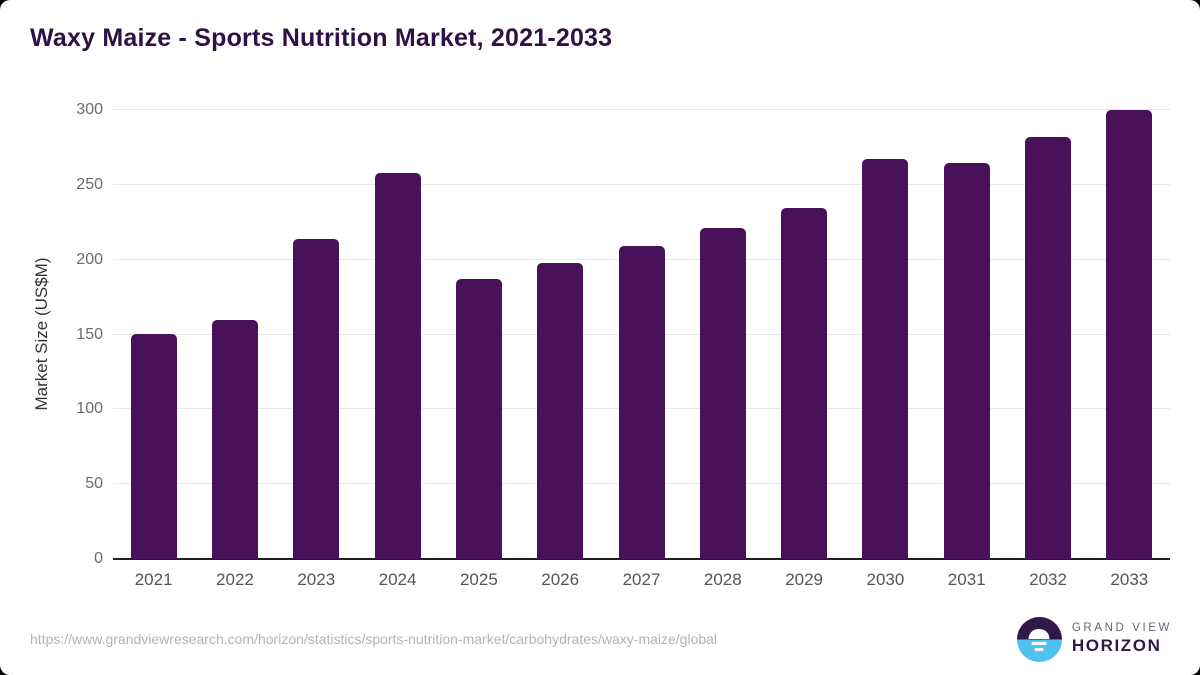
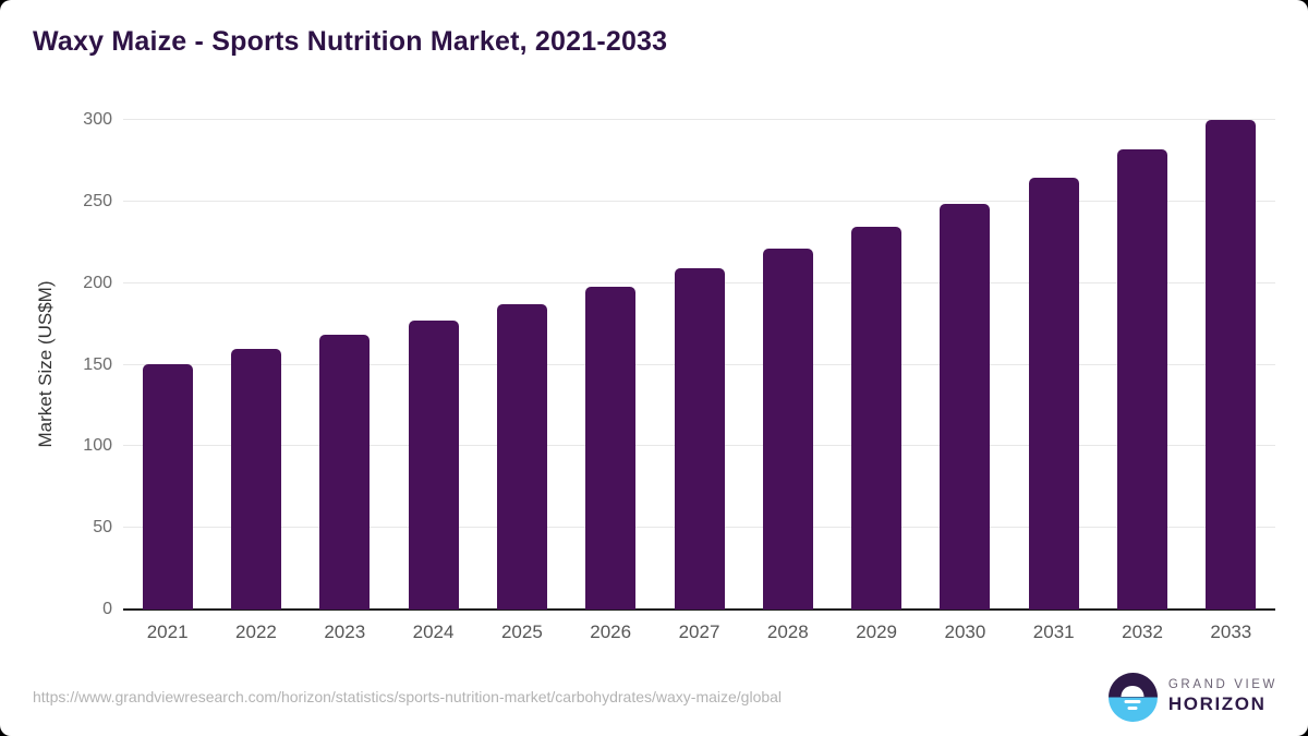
2023: 214 -> 168
2024: 258 -> 177
2030: 267 -> 249
